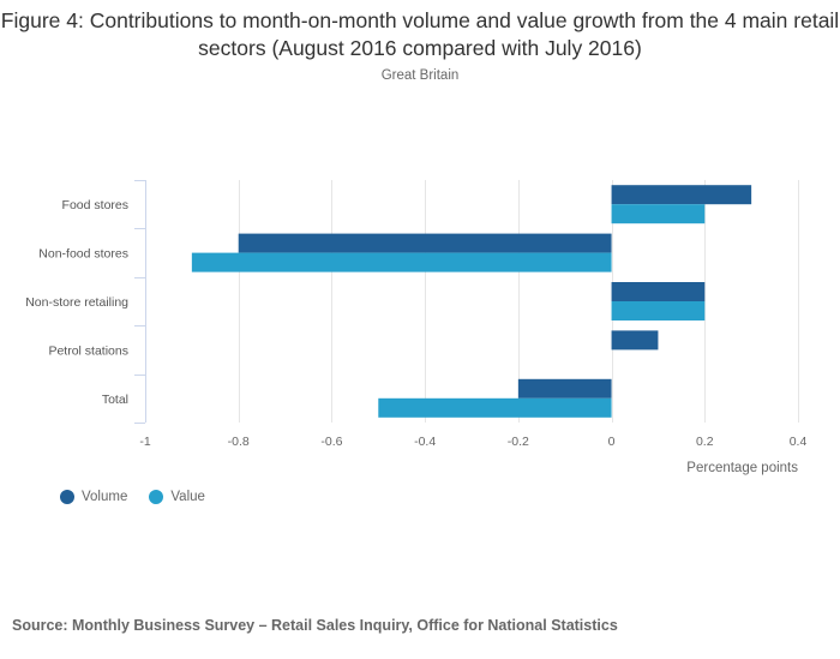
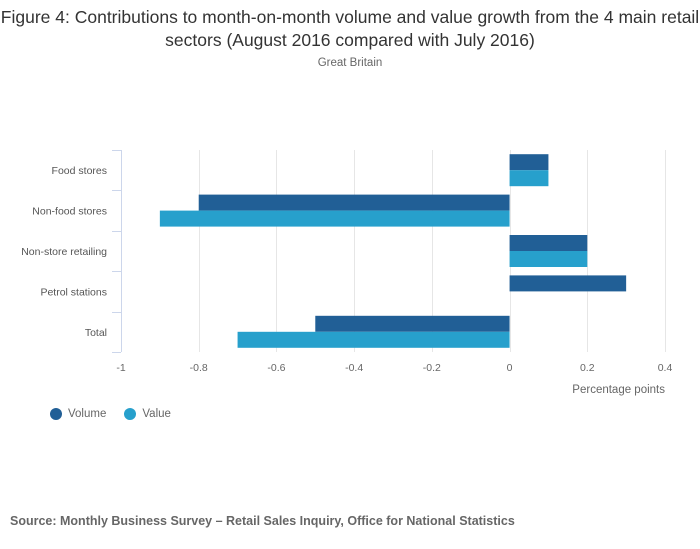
Volume/Food stores: 0.3 -> 0.1
Value/Food stores: 0.2 -> 0.1
Volume/Petrol stations: 0.1 -> 0.3
Volume/Total: -0.2 -> -0.5
Value/Total: -0.5 -> -0.7
